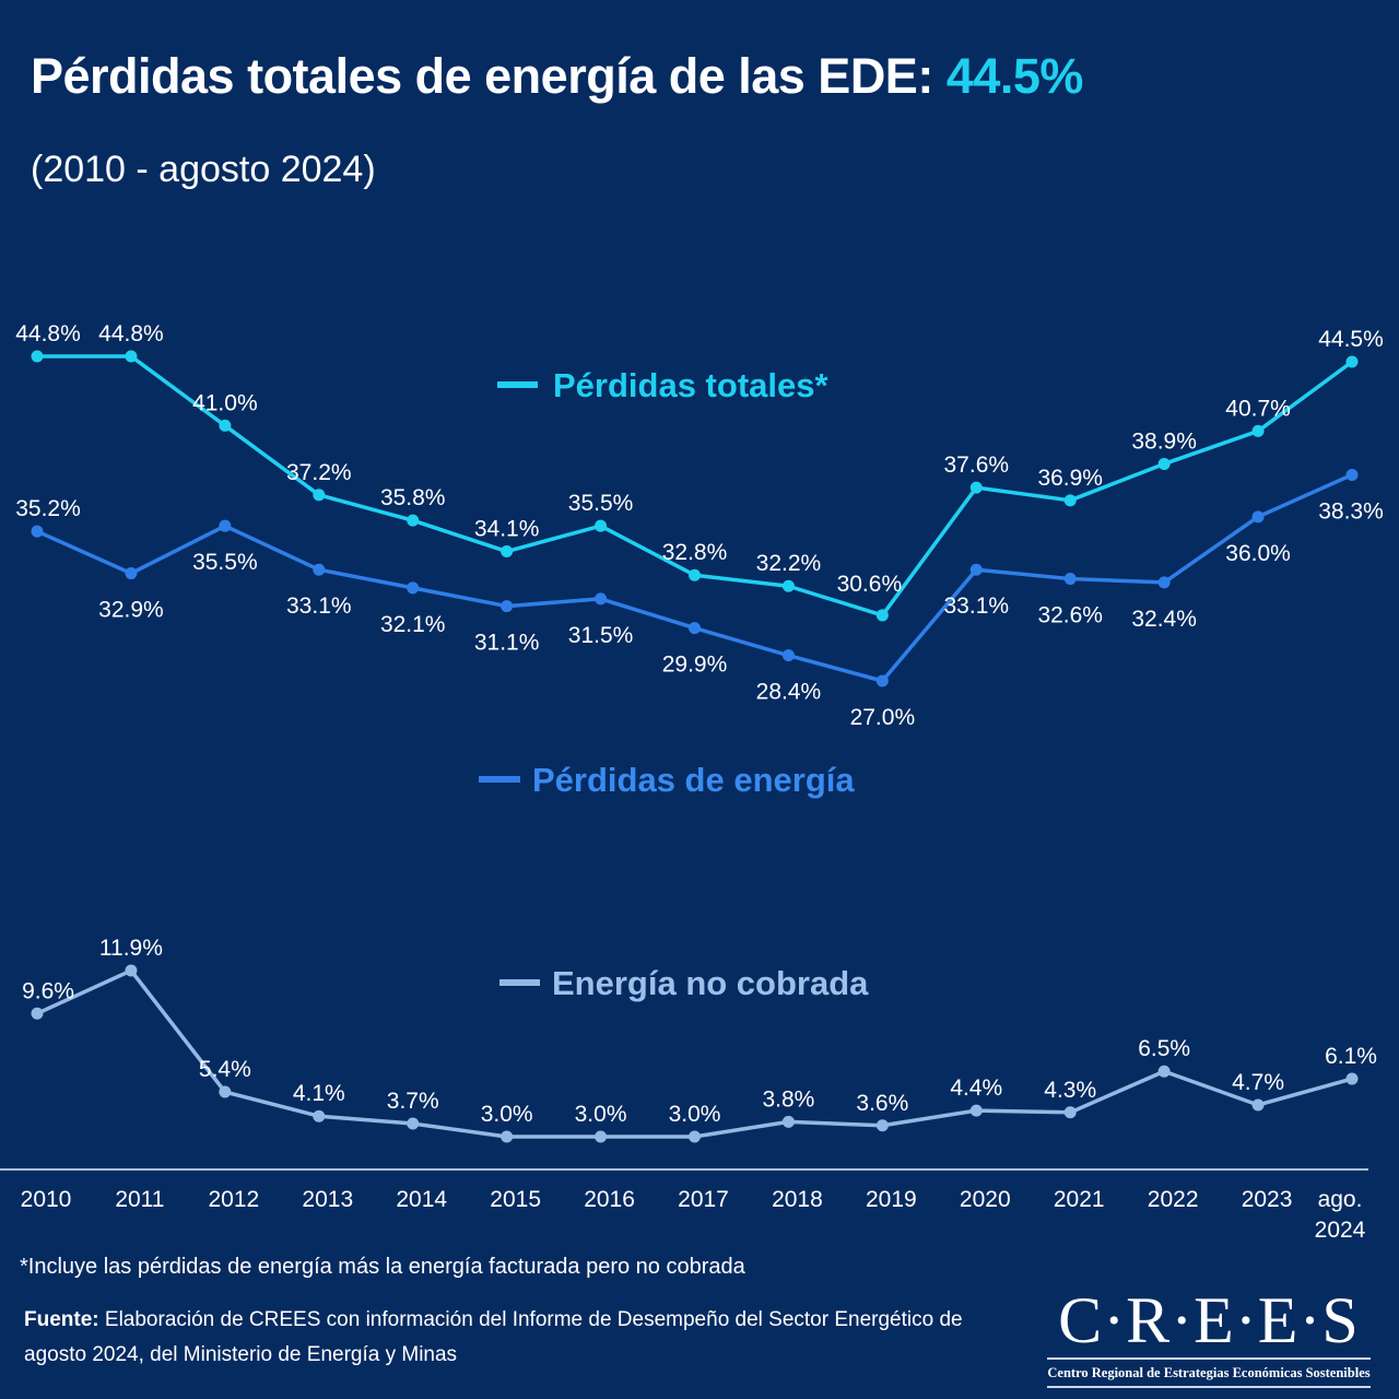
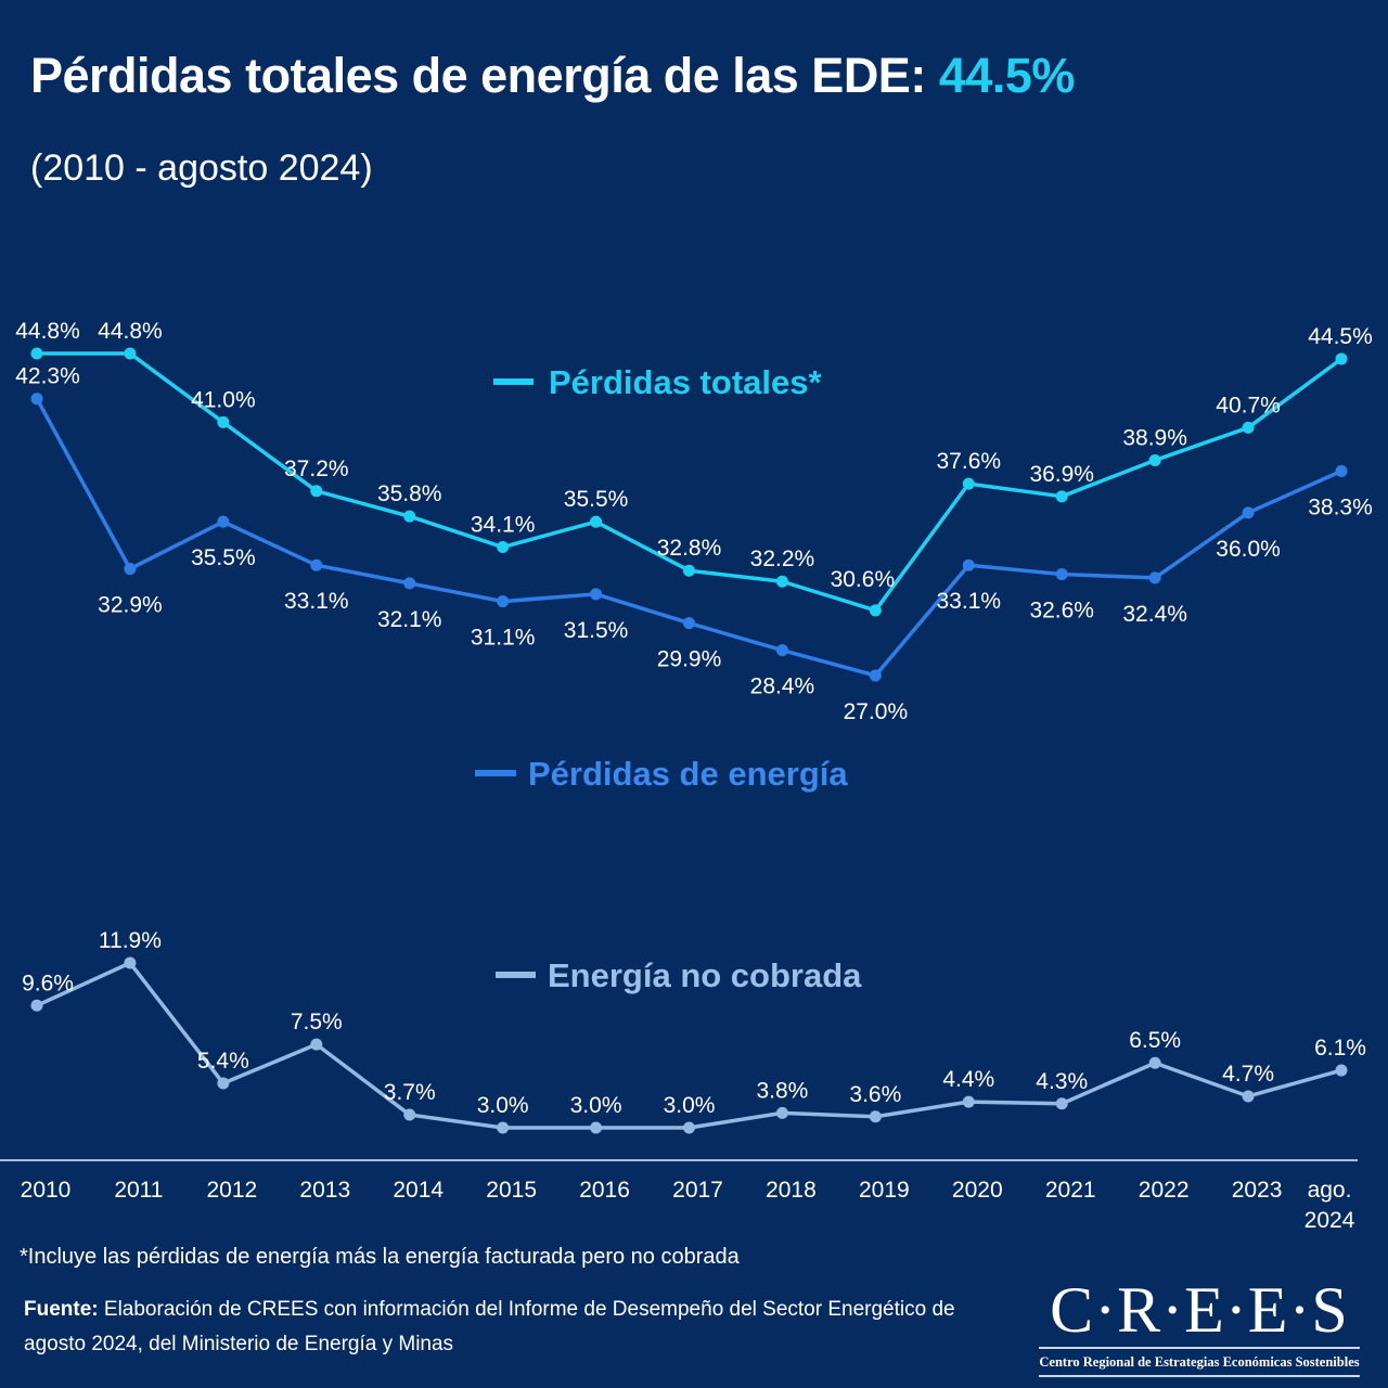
Pérdidas de energía/2010: 35.2% -> 42.3%
Energía no cobrada/2013: 4.1% -> 7.5%
